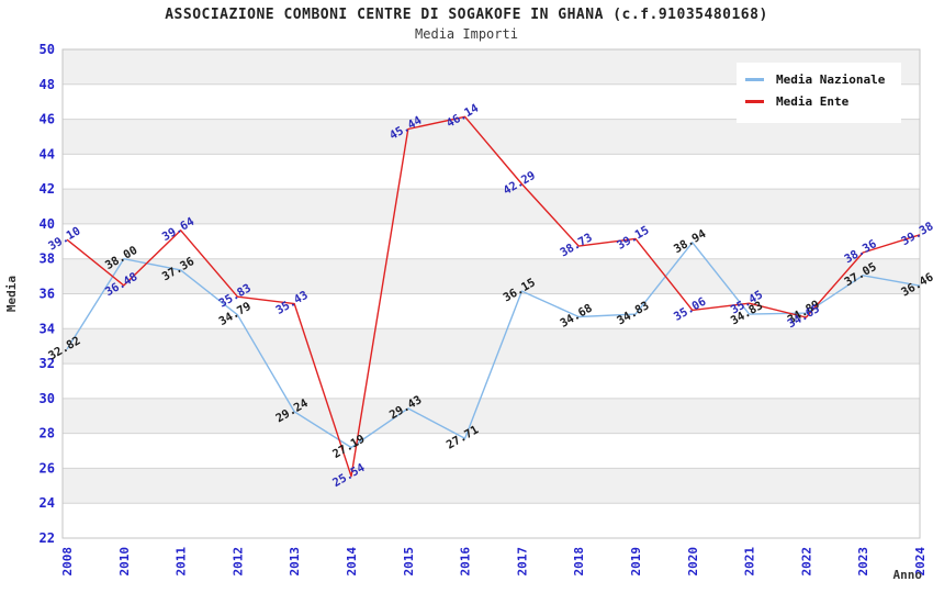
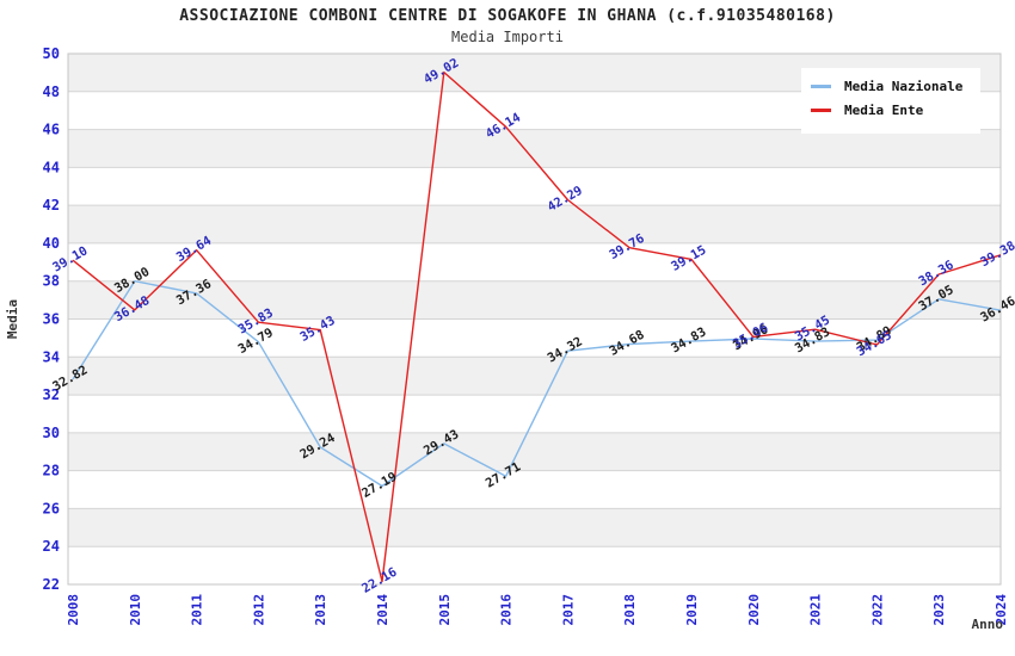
Media Ente/2014: 25.54 -> 22.16
Media Ente/2015: 45.44 -> 49.02
Media Nazionale/2017: 36.15 -> 34.32
Media Ente/2018: 38.73 -> 39.76
Media Nazionale/2020: 38.94 -> 34.96
